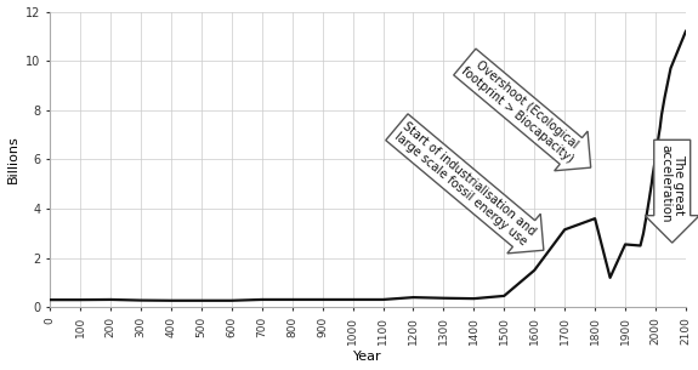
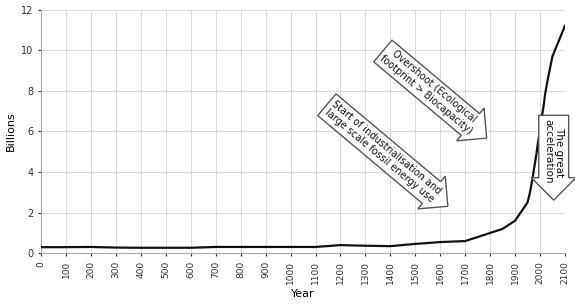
1600: 1.50 -> 0.55
1700: 3.15 -> 0.60
1800: 3.60 -> 1.00
1900: 2.55 -> 1.60
